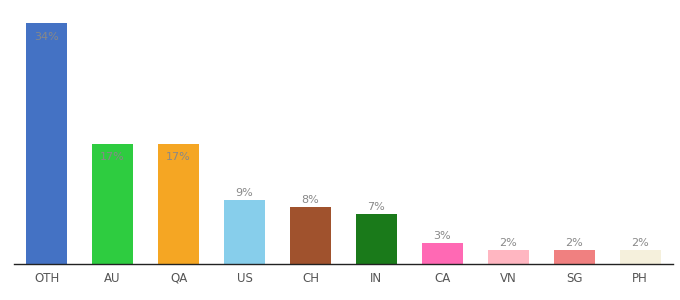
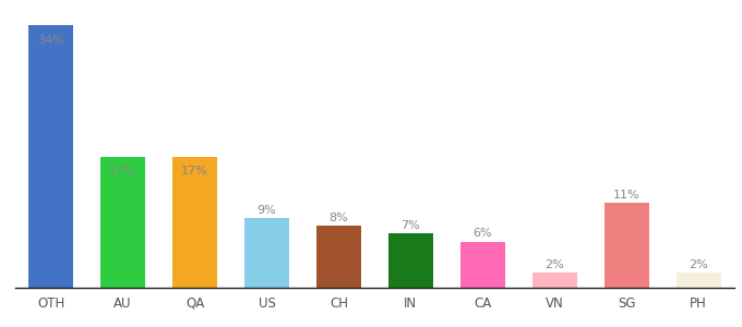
CA: 3% -> 6%
SG: 2% -> 11%
